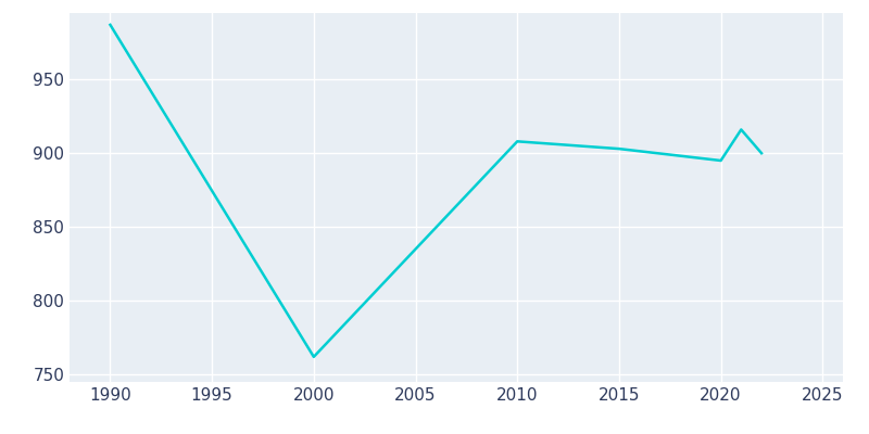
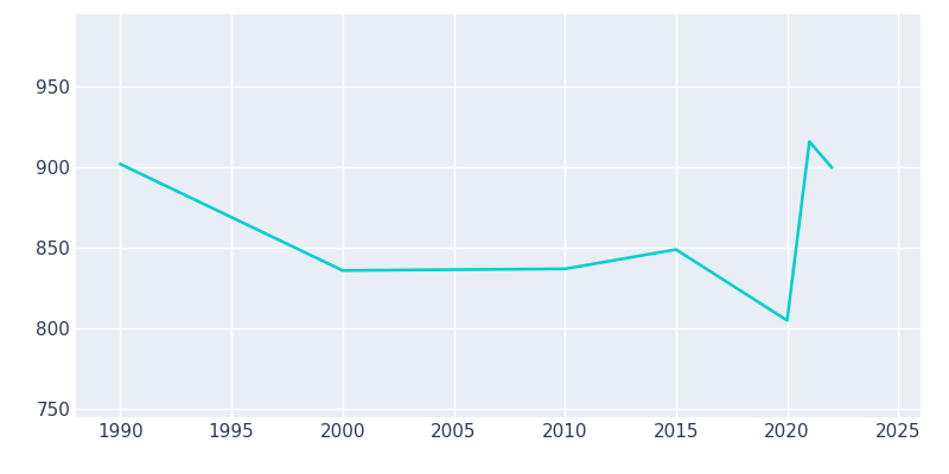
1990: 987 -> 902
2000: 762 -> 836
2010: 908 -> 837
2015: 903 -> 849
2020: 895 -> 805
